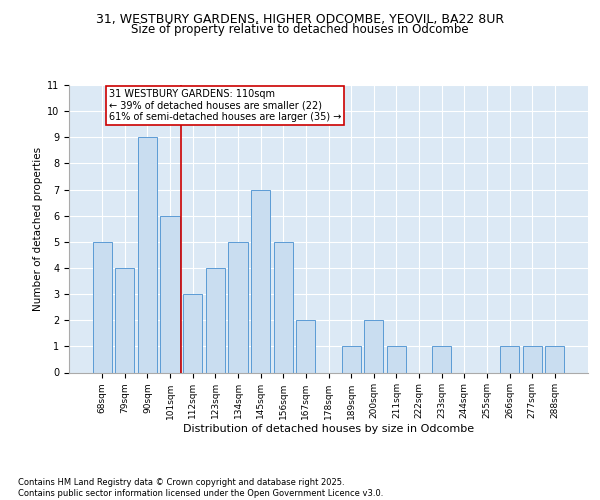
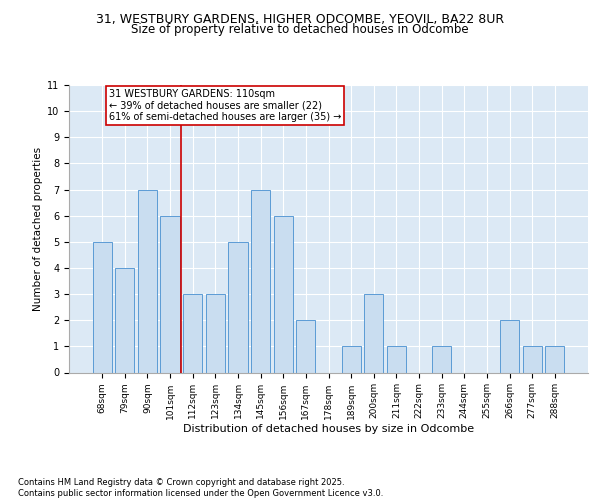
90sqm: 9 -> 7
123sqm: 4 -> 3
156sqm: 5 -> 6
200sqm: 2 -> 3
266sqm: 1 -> 2
